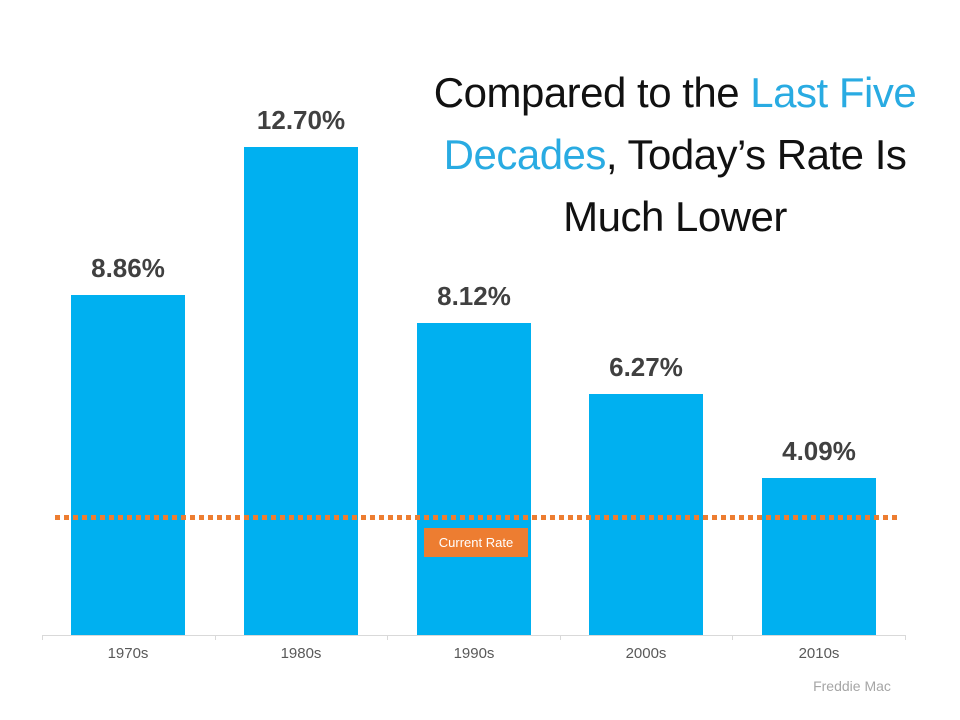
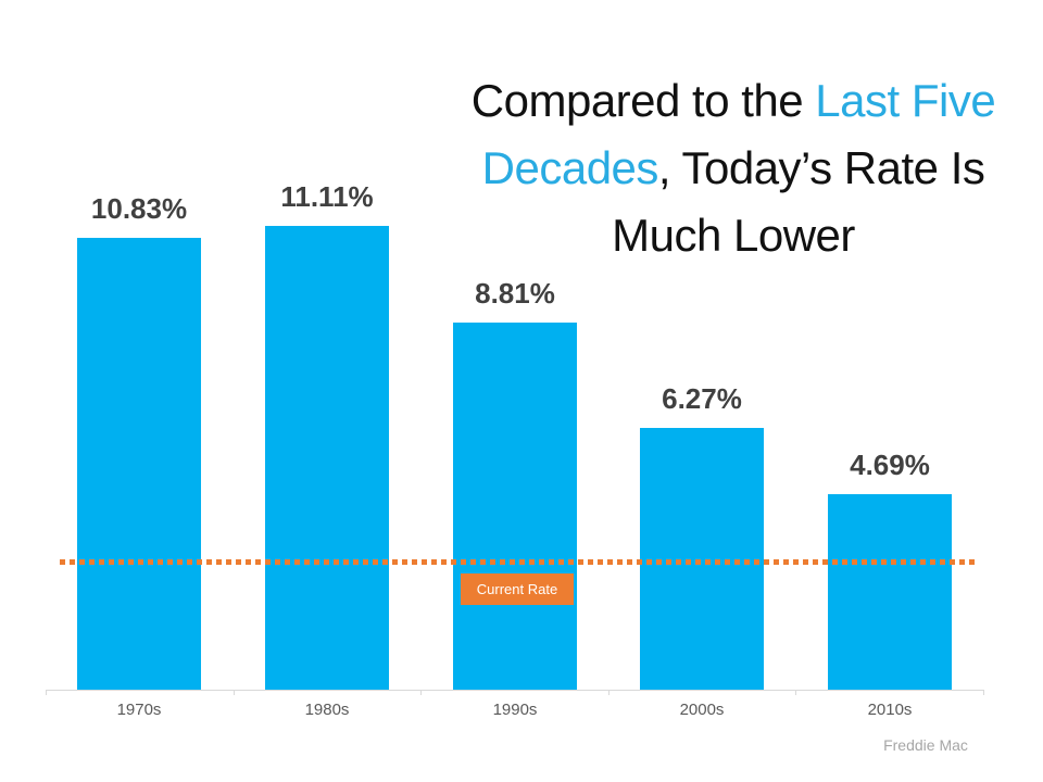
1970s: 8.86% -> 10.83%
1980s: 12.70% -> 11.11%
1990s: 8.12% -> 8.81%
2010s: 4.09% -> 4.69%
